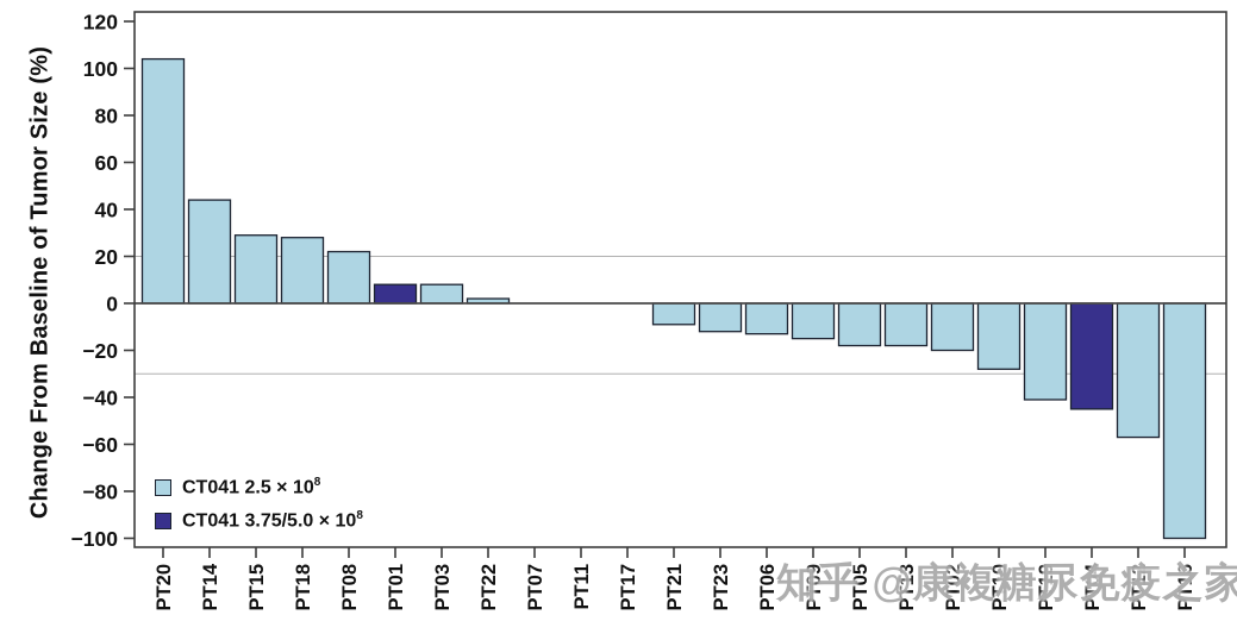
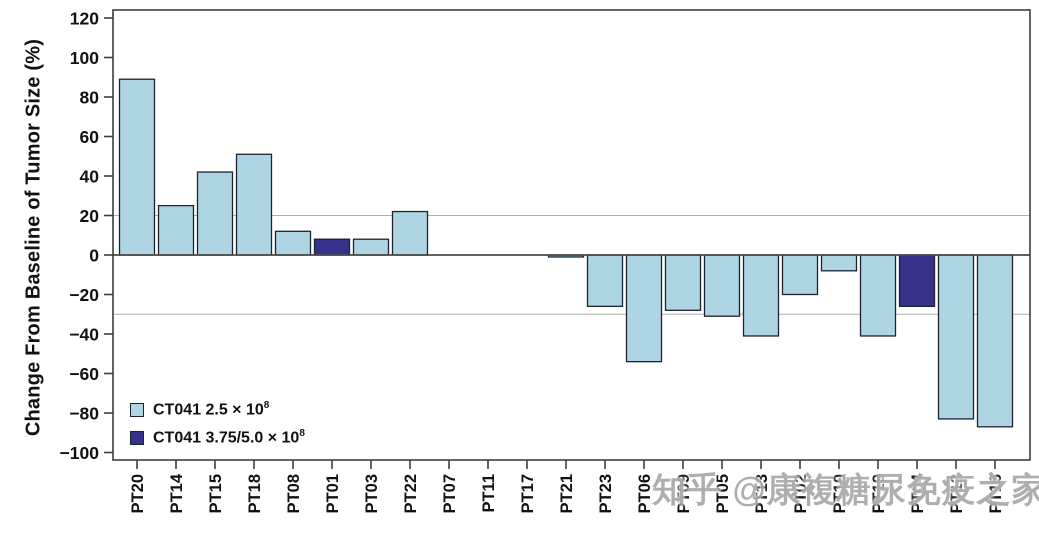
PT20: 104 -> 89
PT14: 44 -> 25
PT15: 29 -> 42
PT18: 28 -> 51
PT08: 22 -> 12
PT22: 2 -> 22
PT21: -9 -> -1
PT23: -12 -> -26
PT06: -13 -> -54
PT09: -15 -> -28
PT05: -18 -> -31
PT13: -18 -> -41
PT10: -28 -> -8
PT04: -45 -> -26
PT12: -57 -> -83
PT16: -100 -> -87
